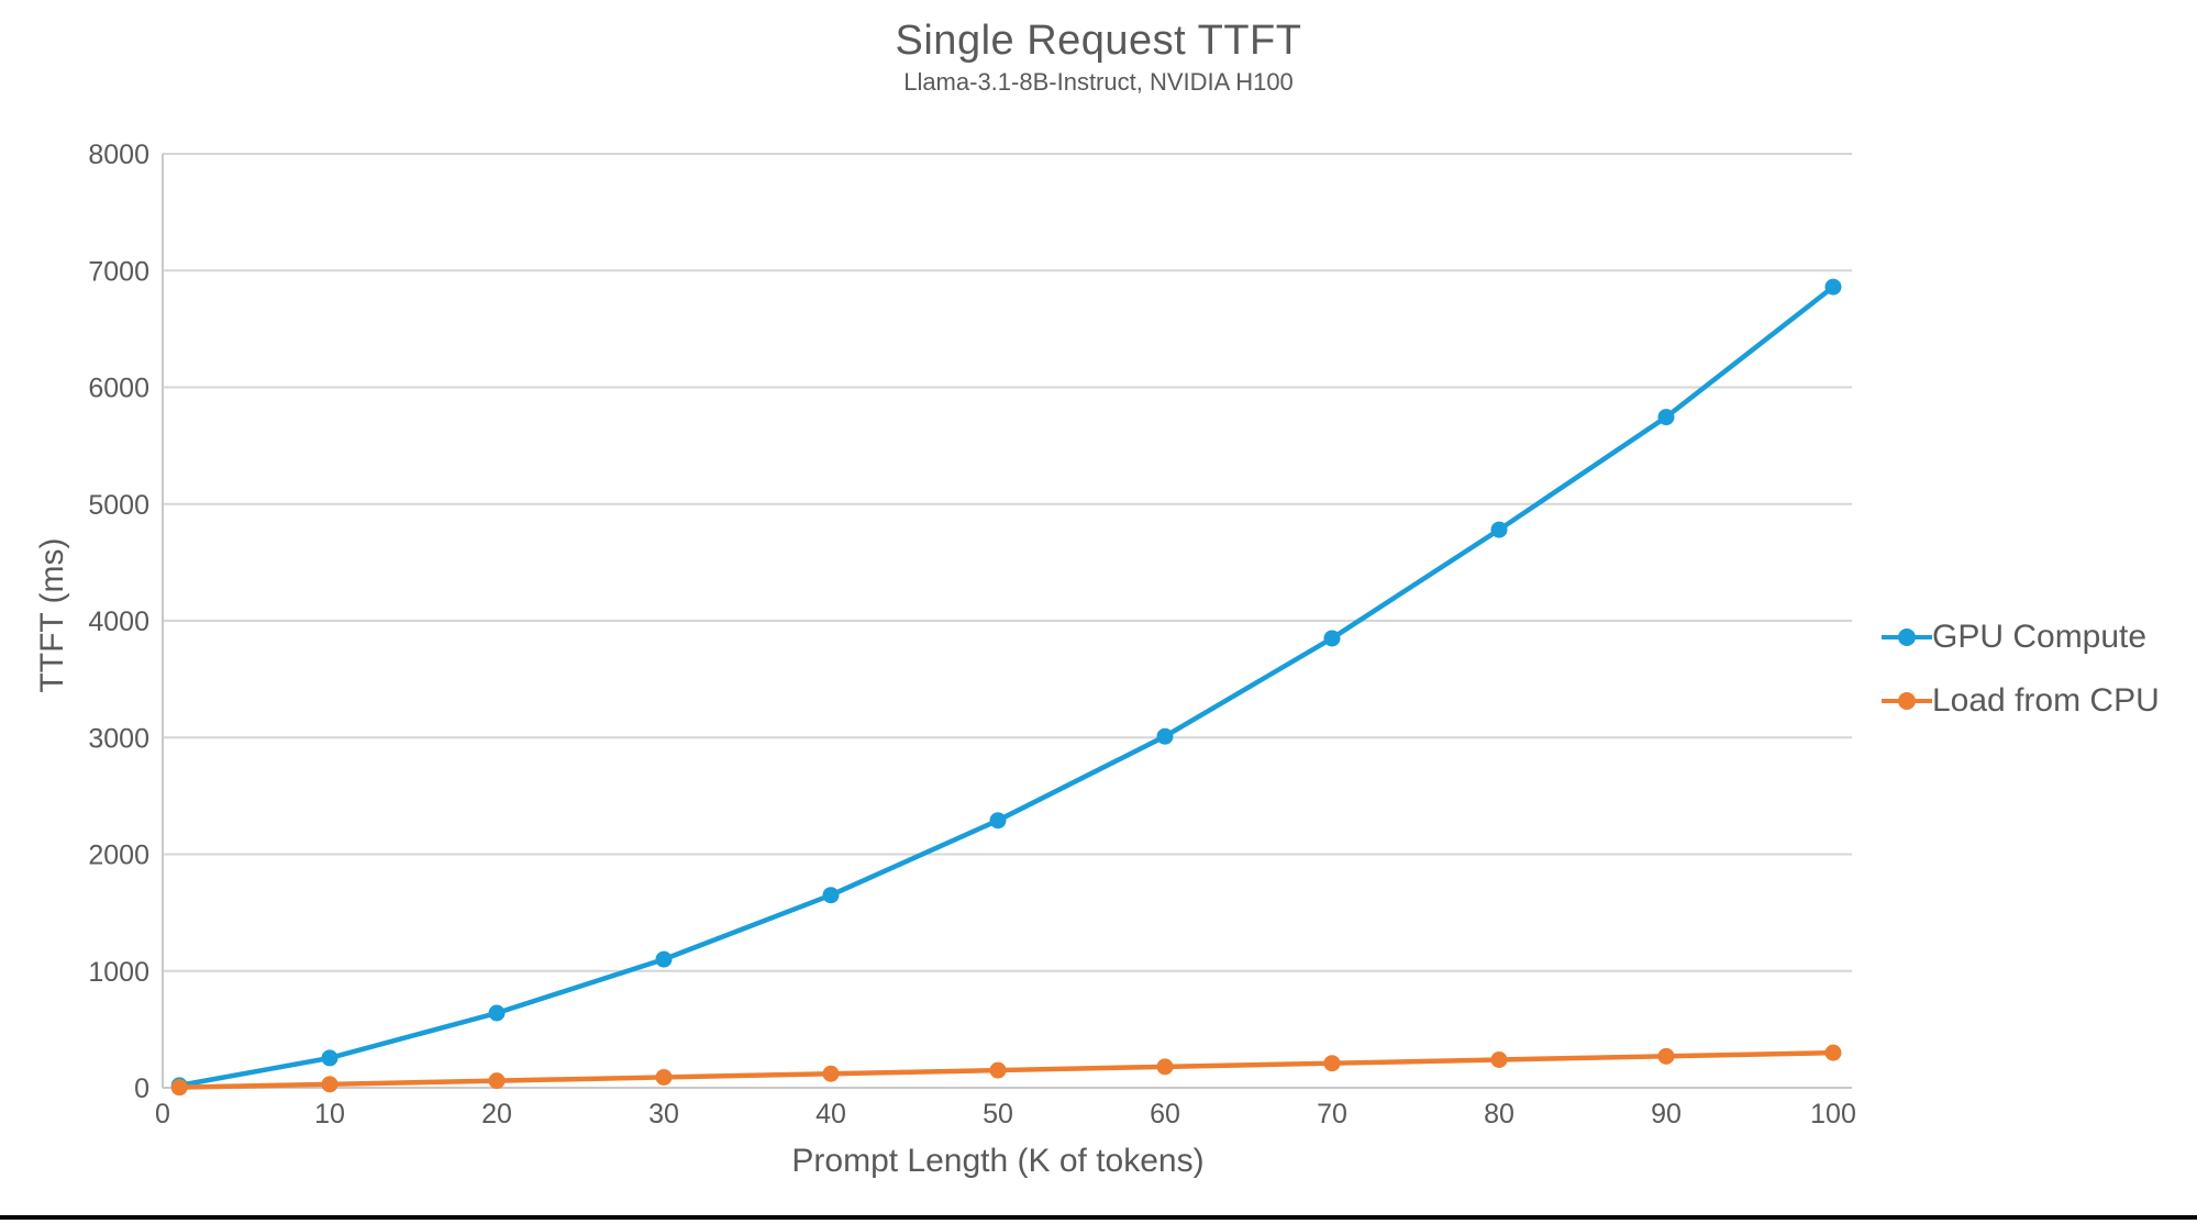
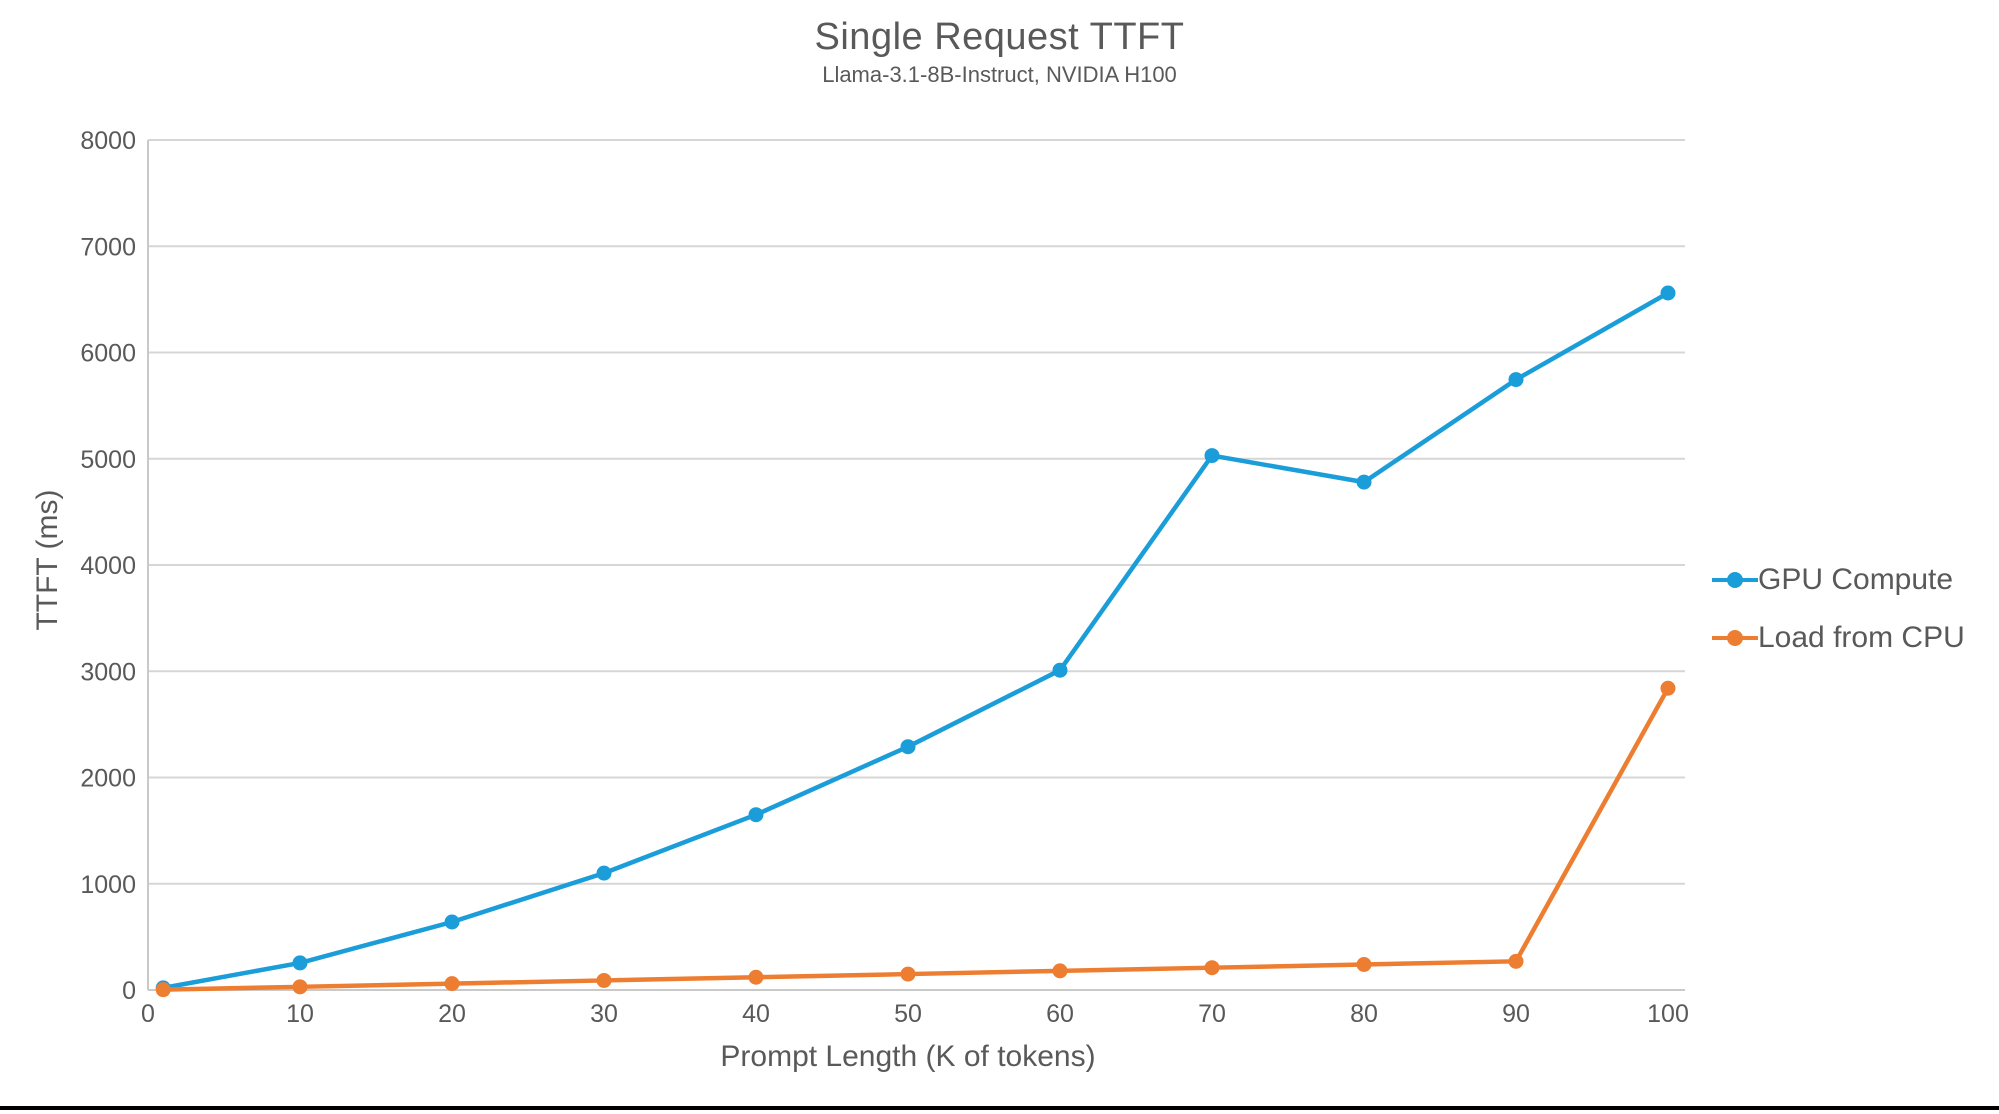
GPU Compute/70: 3850 -> 5030
GPU Compute/100: 6860 -> 6560
Load from CPU/100: 300 -> 2840
